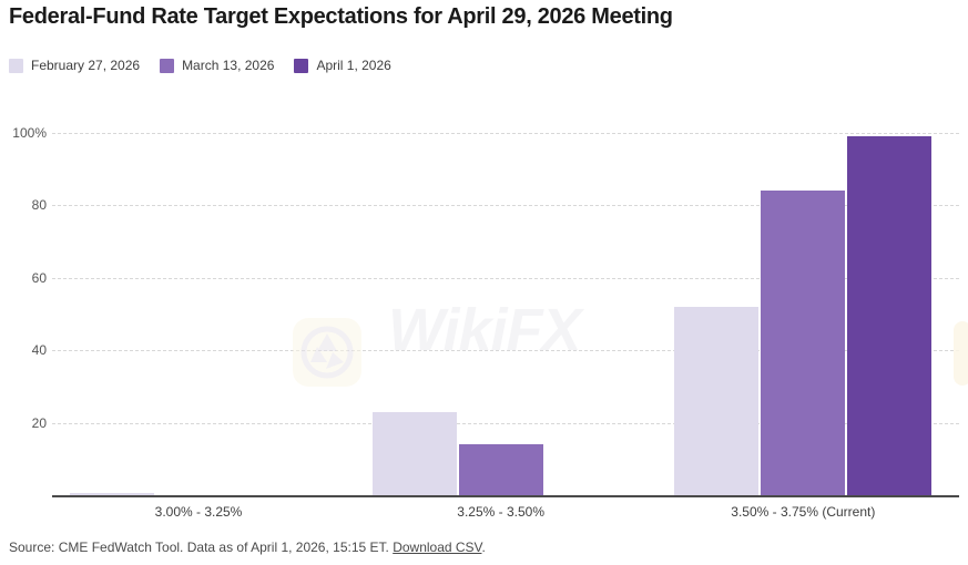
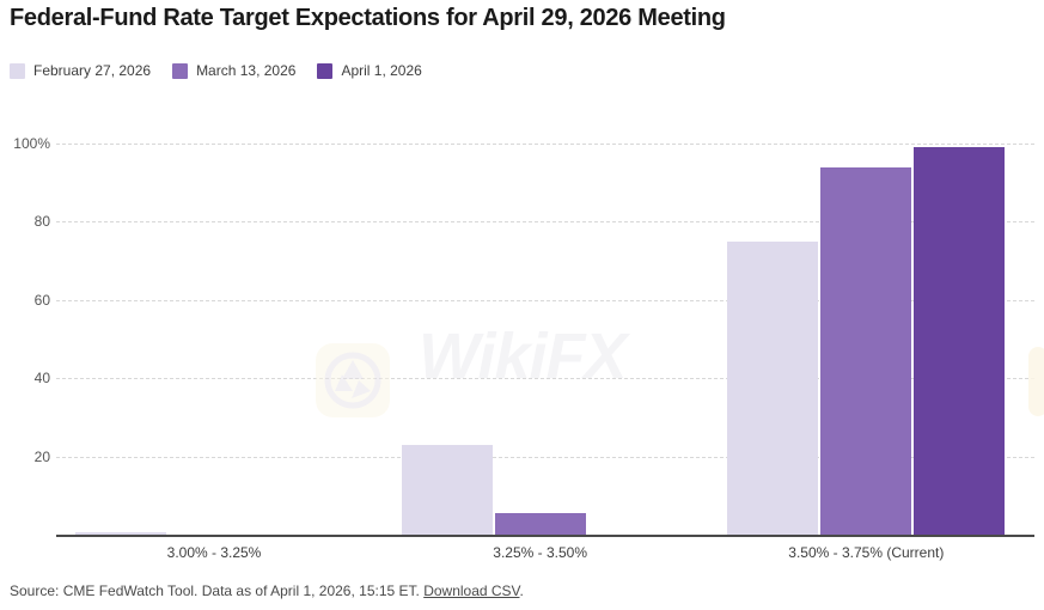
March 13, 2026/3.25% - 3.50%: 14% -> 6%
February 27, 2026/3.50% - 3.75% (Current): 52% -> 75%
March 13, 2026/3.50% - 3.75% (Current): 84% -> 94%
